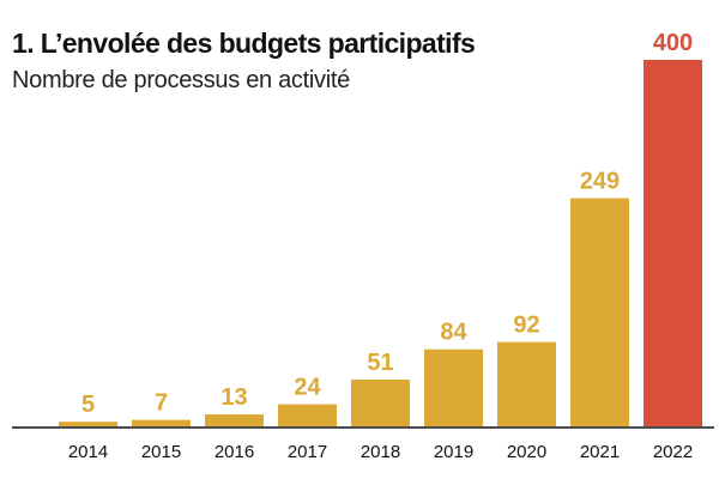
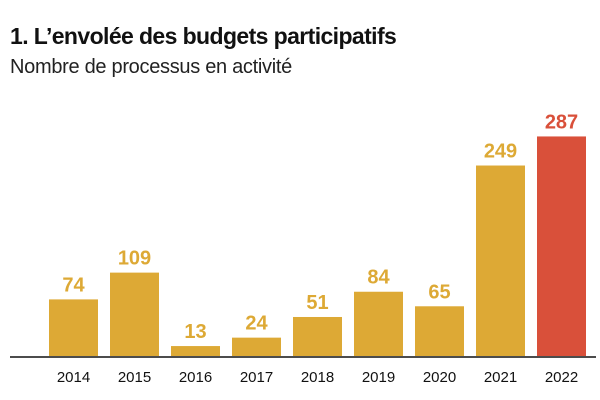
2014: 5 -> 74
2015: 7 -> 109
2020: 92 -> 65
2022: 400 -> 287
